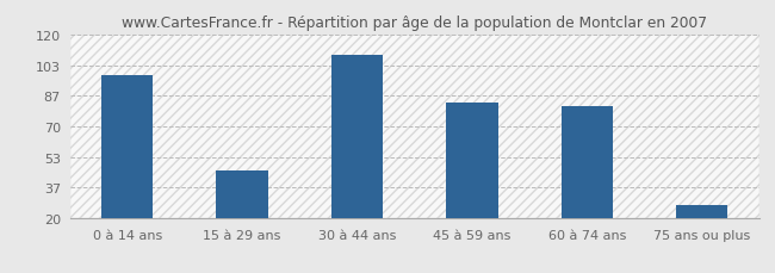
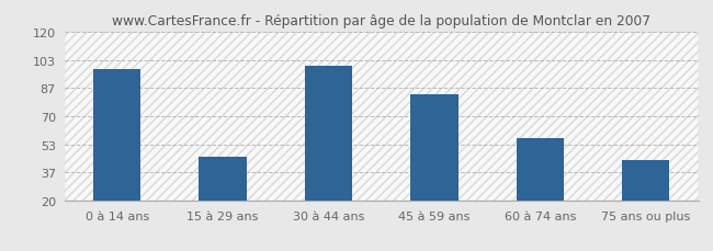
30 à 44 ans: 109 -> 100
60 à 74 ans: 81 -> 57
75 ans ou plus: 27 -> 44
